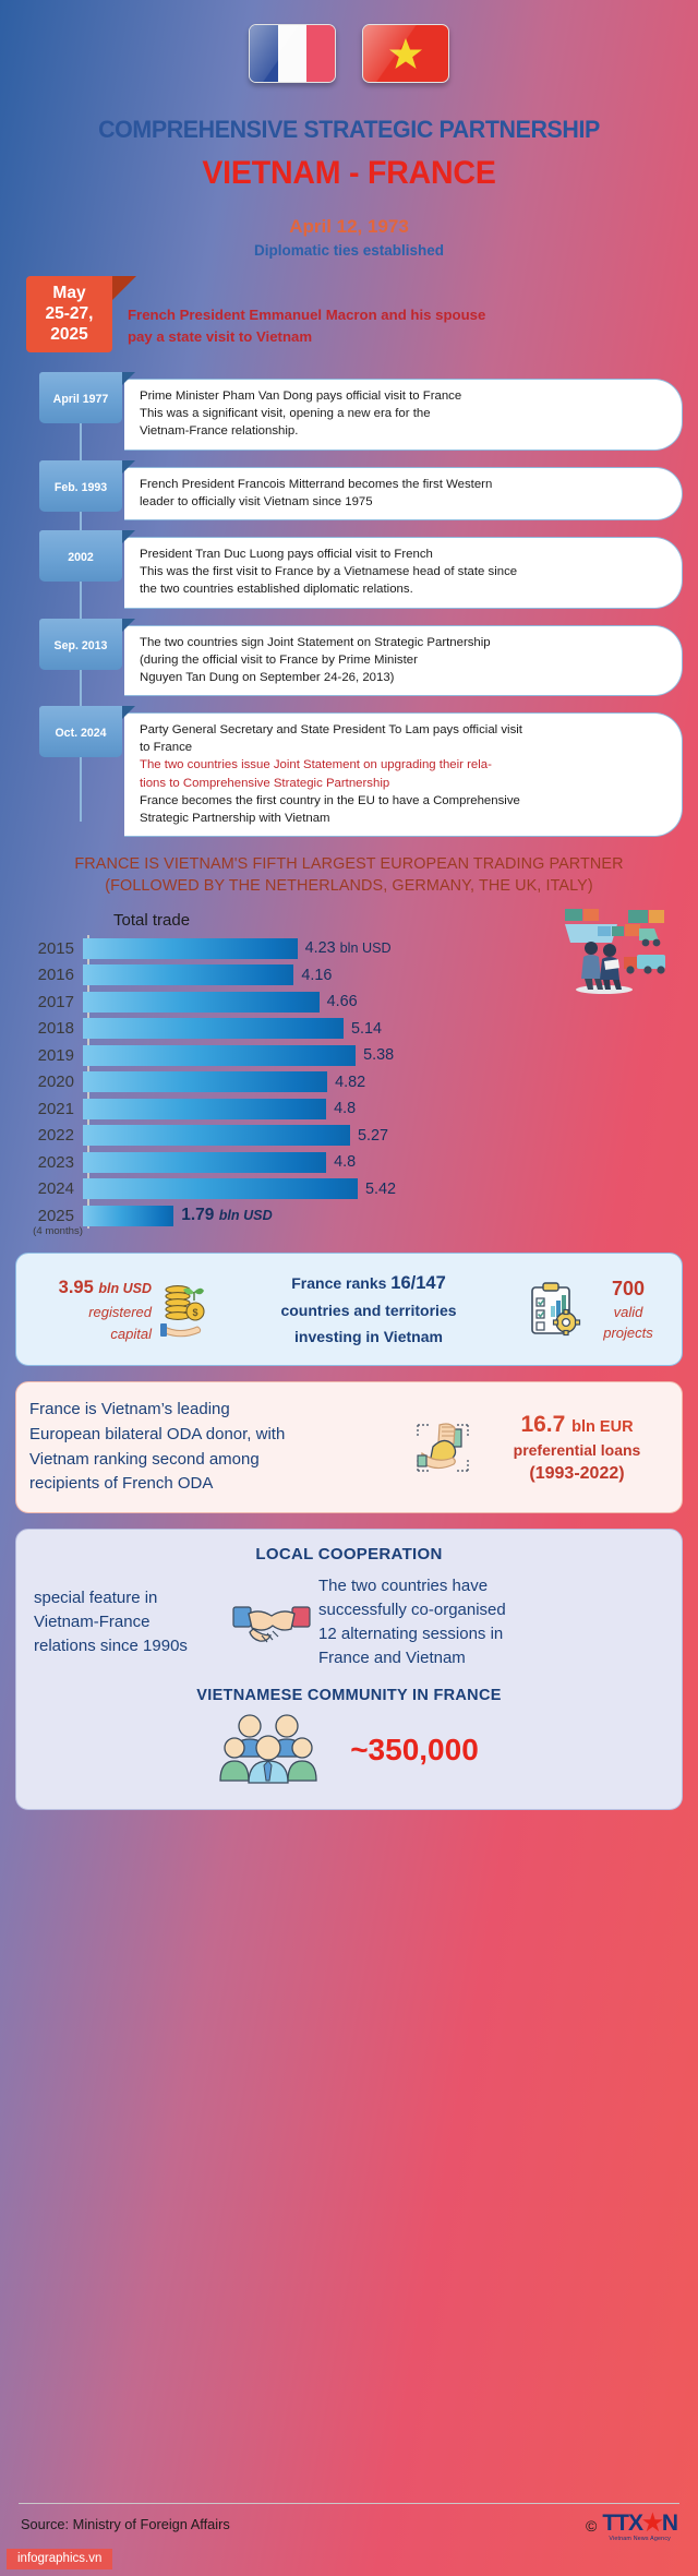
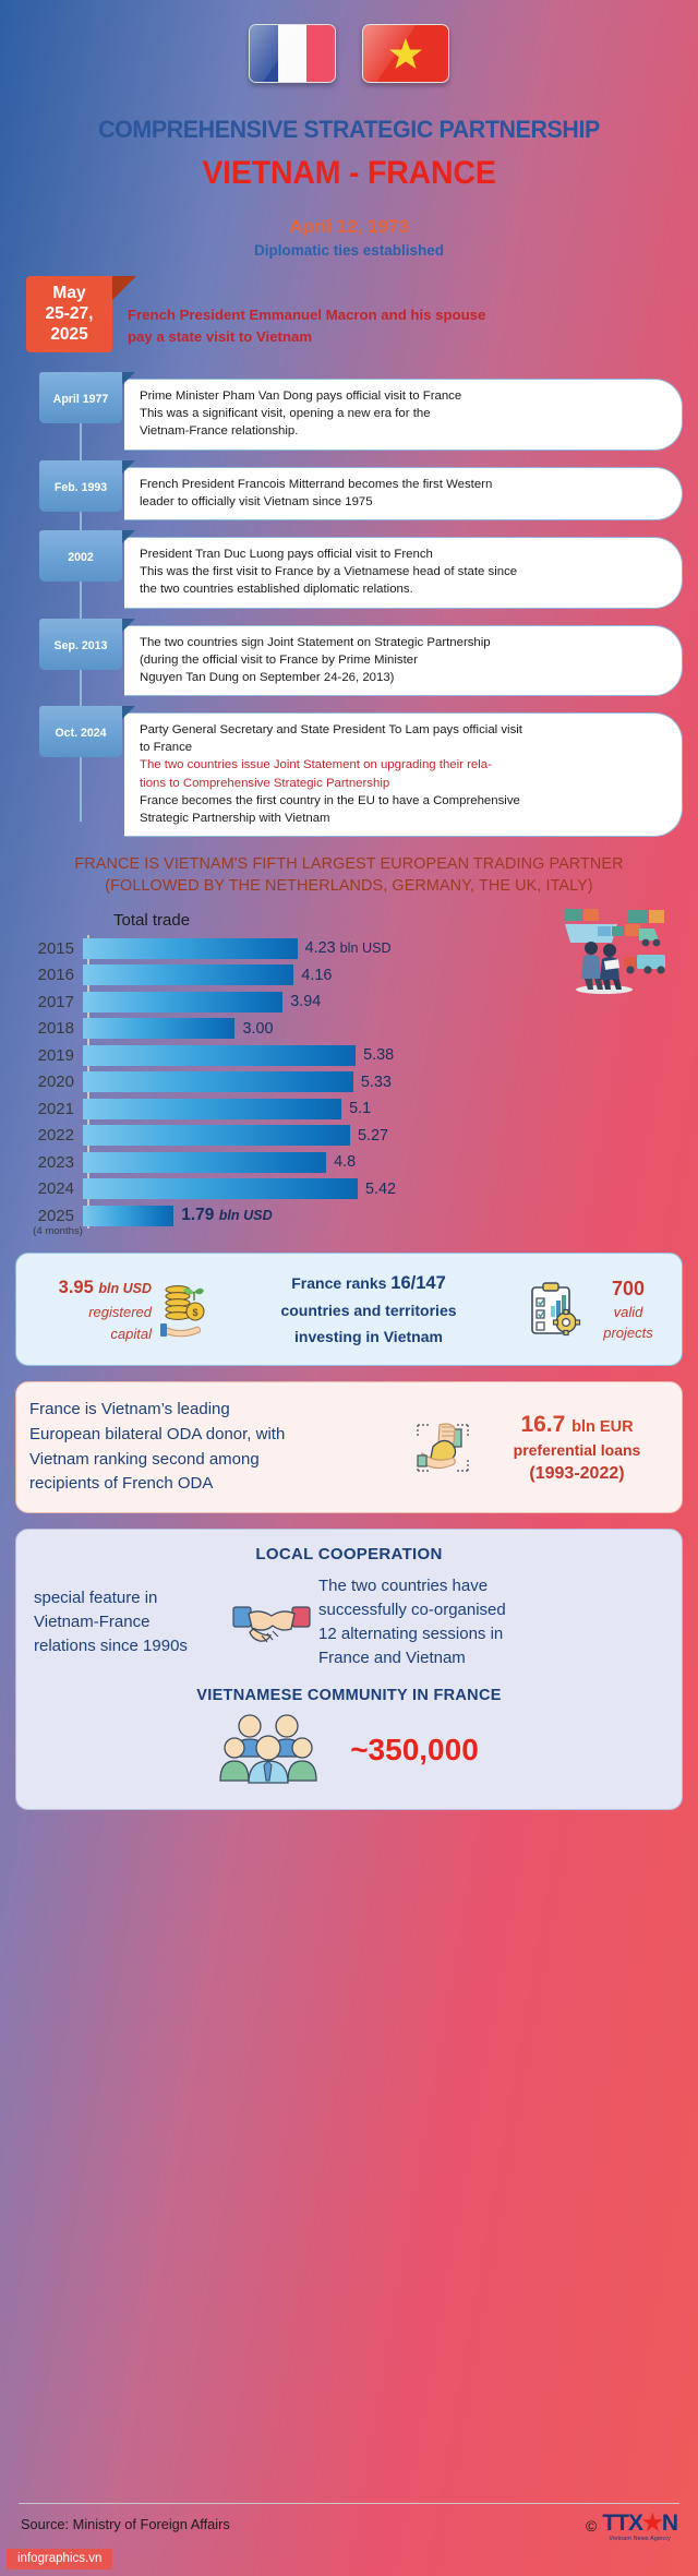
2017: 4.66 -> 3.94
2018: 5.14 -> 3.00
2020: 4.82 -> 5.33
2021: 4.8 -> 5.1
